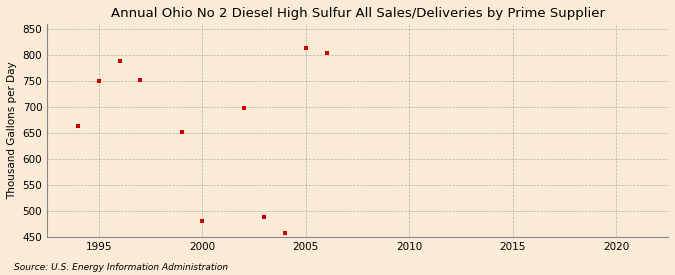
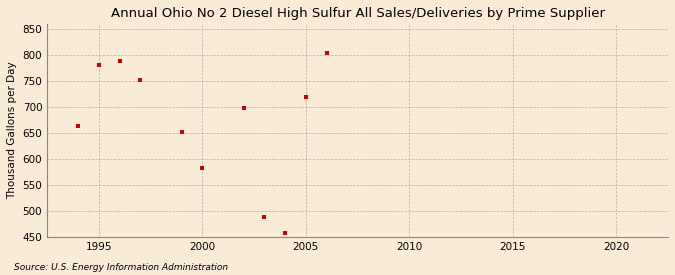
1995: 750 -> 780
2000: 480 -> 583
2005: 814 -> 720
